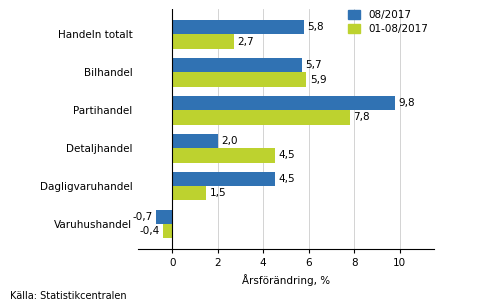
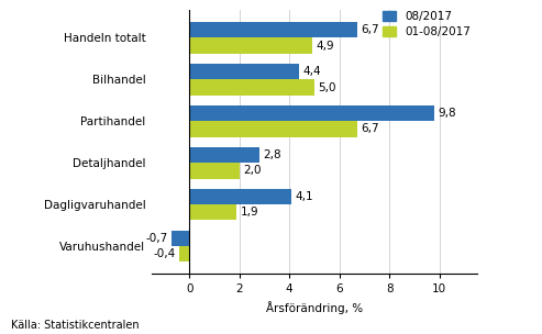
08/2017/Handeln totalt: 5,8 -> 6,7
01-08/2017/Handeln totalt: 2,7 -> 4,9
08/2017/Bilhandel: 5,7 -> 4,4
01-08/2017/Bilhandel: 5,9 -> 5,0
01-08/2017/Partihandel: 7,8 -> 6,7
08/2017/Detaljhandel: 2,0 -> 2,8
01-08/2017/Detaljhandel: 4,5 -> 2,0
08/2017/Dagligvaruhandel: 4,5 -> 4,1
01-08/2017/Dagligvaruhandel: 1,5 -> 1,9
